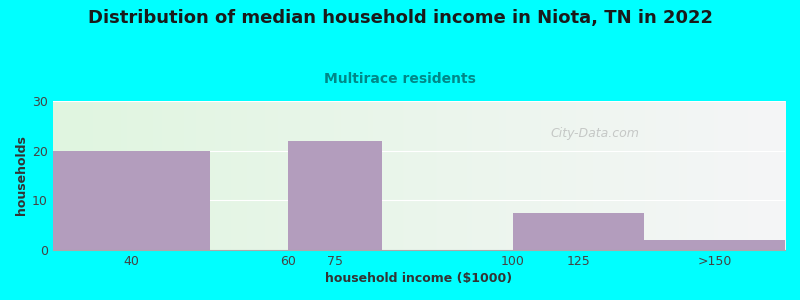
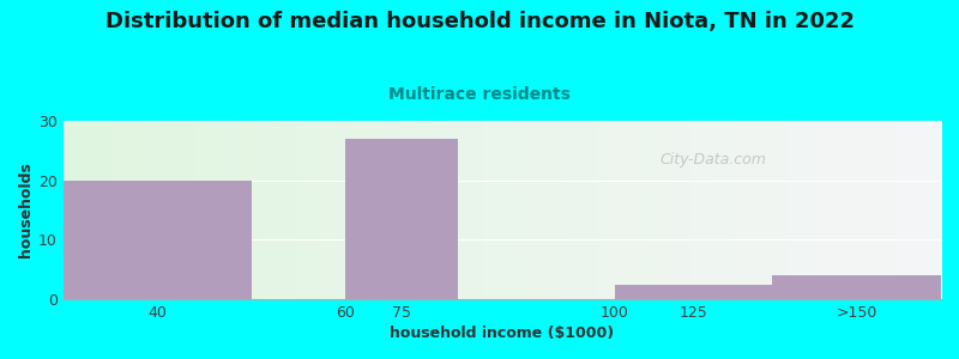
75: 22.0 -> 27.0
125: 7.5 -> 2.5
>150: 2.0 -> 4.0
